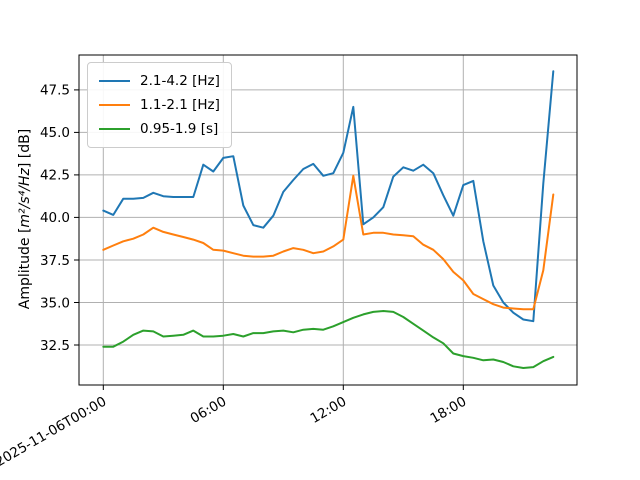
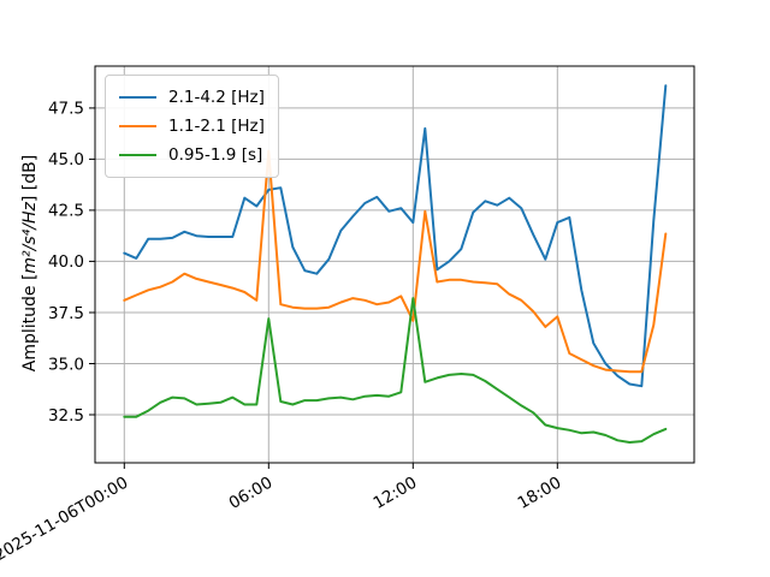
1.1-2.1 [Hz]/06:00: 38.0 -> 45.4
0.95-1.9 [s]/06:00: 33.0 -> 37.2
2.1-4.2 [Hz]/12:00: 43.8 -> 41.9
1.1-2.1 [Hz]/12:00: 38.7 -> 37.1
0.95-1.9 [s]/12:00: 33.9 -> 38.2
1.1-2.1 [Hz]/18:00: 36.3 -> 37.3
